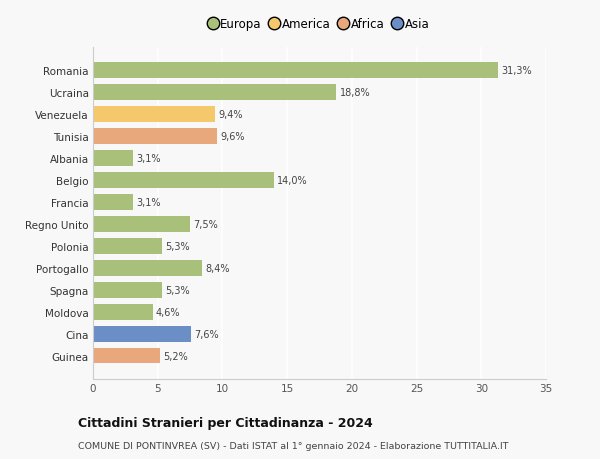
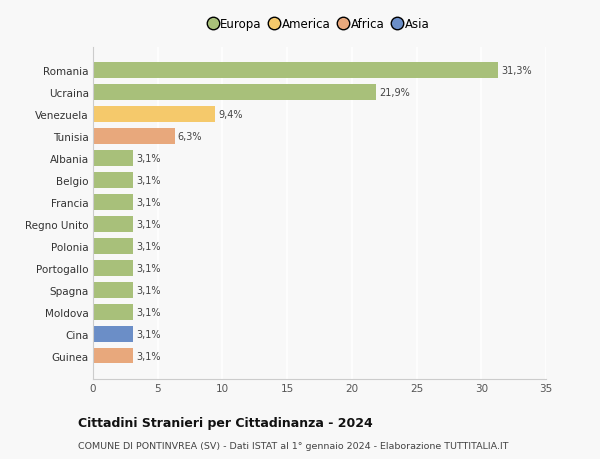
Ucraina: 18,8% -> 21,9%
Tunisia: 9,6% -> 6,3%
Belgio: 14,0% -> 3,1%
Regno Unito: 7,5% -> 3,1%
Polonia: 5,3% -> 3,1%
Portogallo: 8,4% -> 3,1%
Spagna: 5,3% -> 3,1%
Moldova: 4,6% -> 3,1%
Cina: 7,6% -> 3,1%
Guinea: 5,2% -> 3,1%
